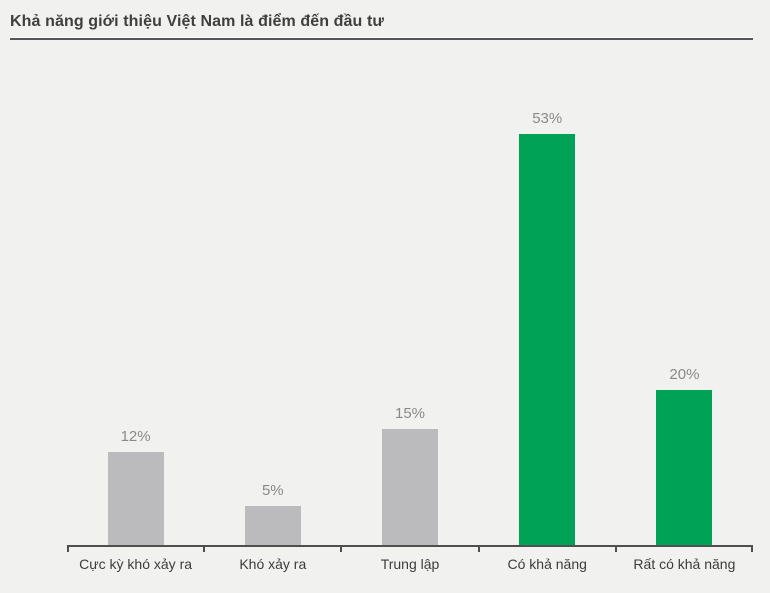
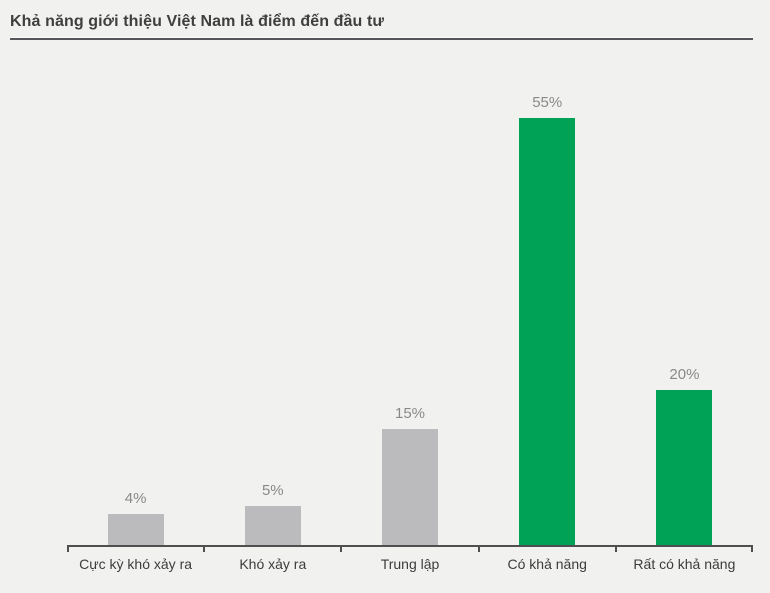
Cực kỳ khó xảy ra: 12% -> 4%
Có khả năng: 53% -> 55%
